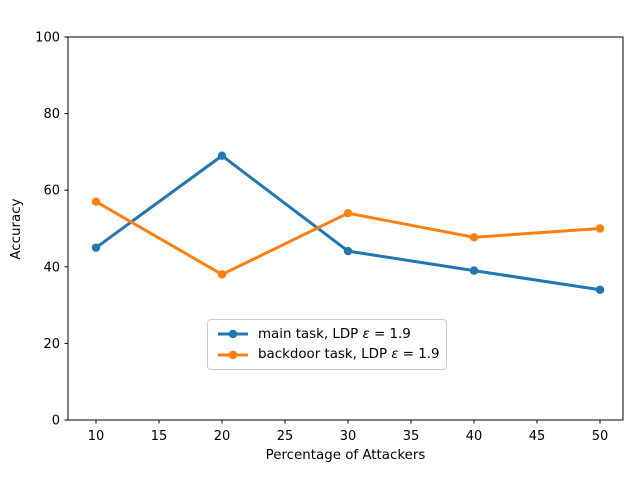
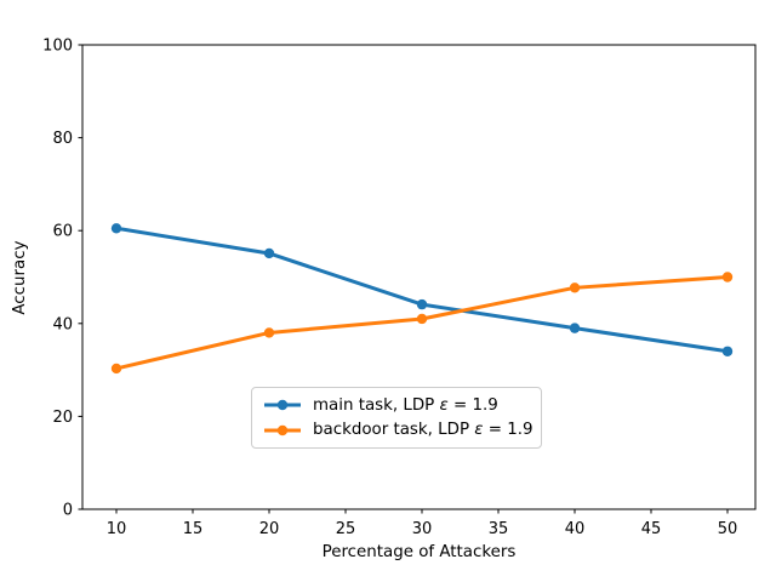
main task, LDP ε = 1.9/10: 45 -> 60
backdoor task, LDP ε = 1.9/10: 57 -> 30
main task, LDP ε = 1.9/20: 69 -> 55
backdoor task, LDP ε = 1.9/30: 54 -> 41
